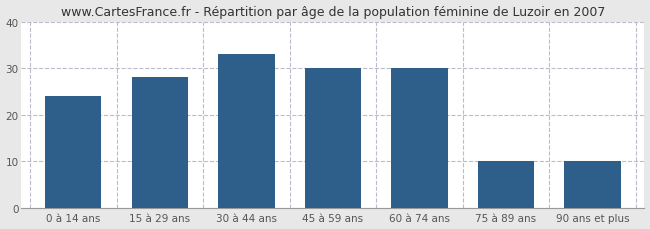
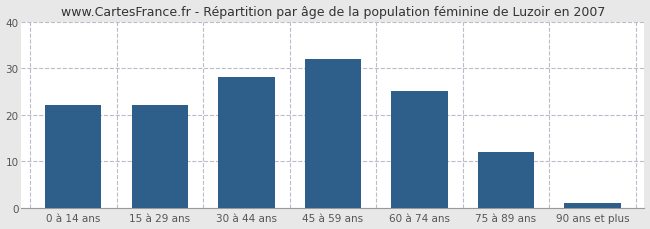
0 à 14 ans: 24 -> 22
15 à 29 ans: 28 -> 22
30 à 44 ans: 33 -> 28
45 à 59 ans: 30 -> 32
60 à 74 ans: 30 -> 25
75 à 89 ans: 10 -> 12
90 ans et plus: 10 -> 1
